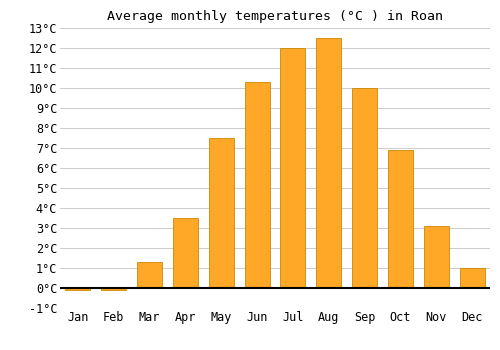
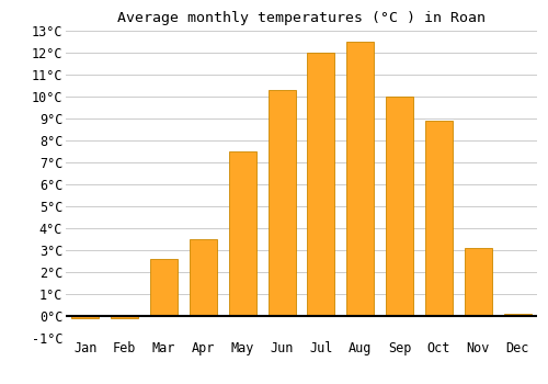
Mar: 1.3°C -> 2.6°C
Oct: 6.9°C -> 8.9°C
Dec: 1.0°C -> 0.1°C
